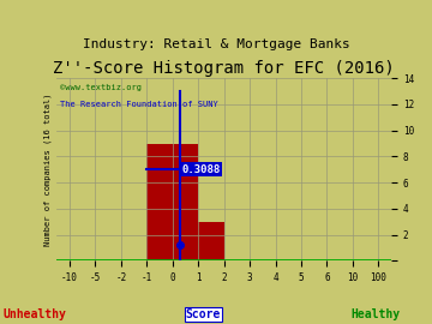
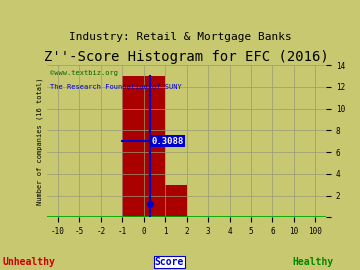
0: 9 -> 13
